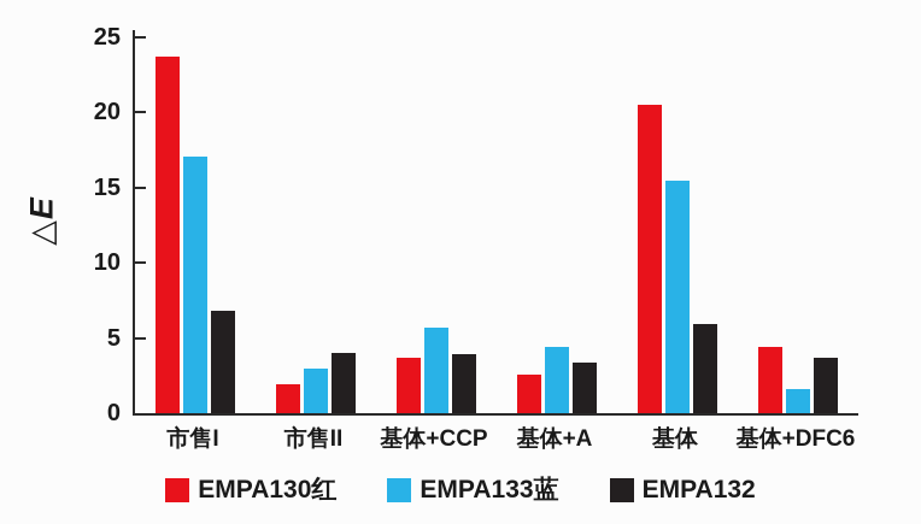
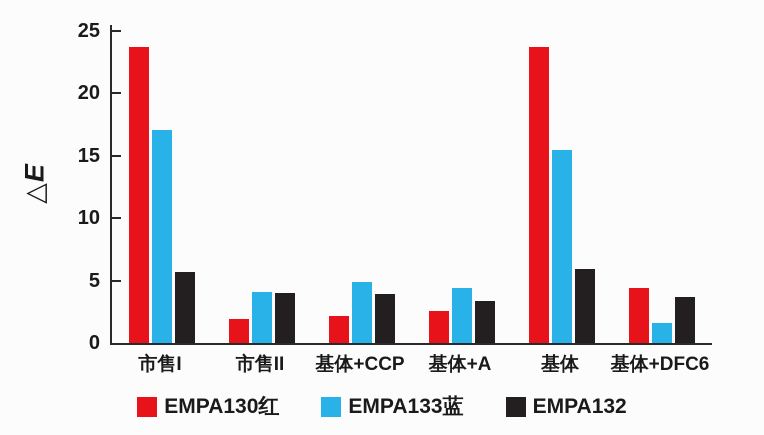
EMPA132/市售I: 6.8 -> 5.7
EMPA133蓝/市售II: 3.0 -> 4.1
EMPA130红/基体+CCP: 3.7 -> 2.2
EMPA133蓝/基体+CCP: 5.7 -> 4.9
EMPA130红/基体: 20.5 -> 23.7
